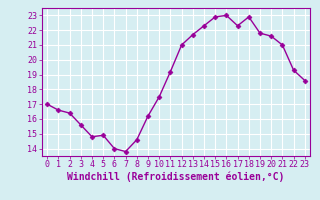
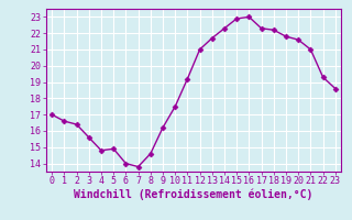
18: 22.9 -> 22.2
